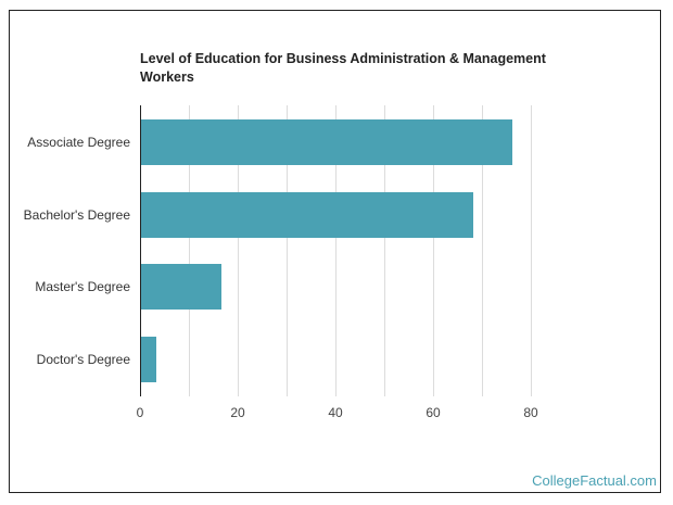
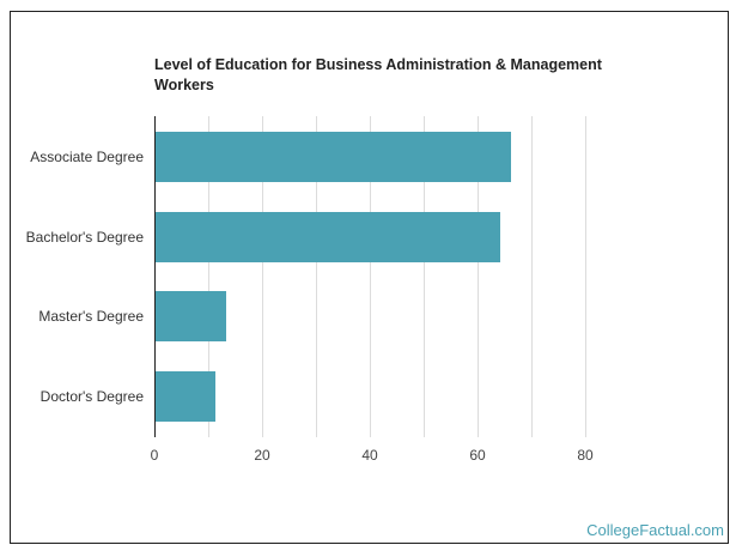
Associate Degree: 76 -> 66
Bachelor's Degree: 68 -> 64
Master's Degree: 16 -> 13
Doctor's Degree: 3 -> 11
